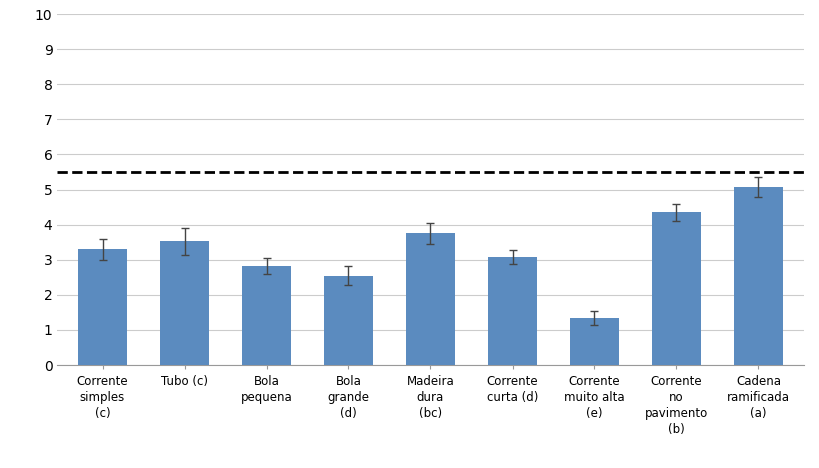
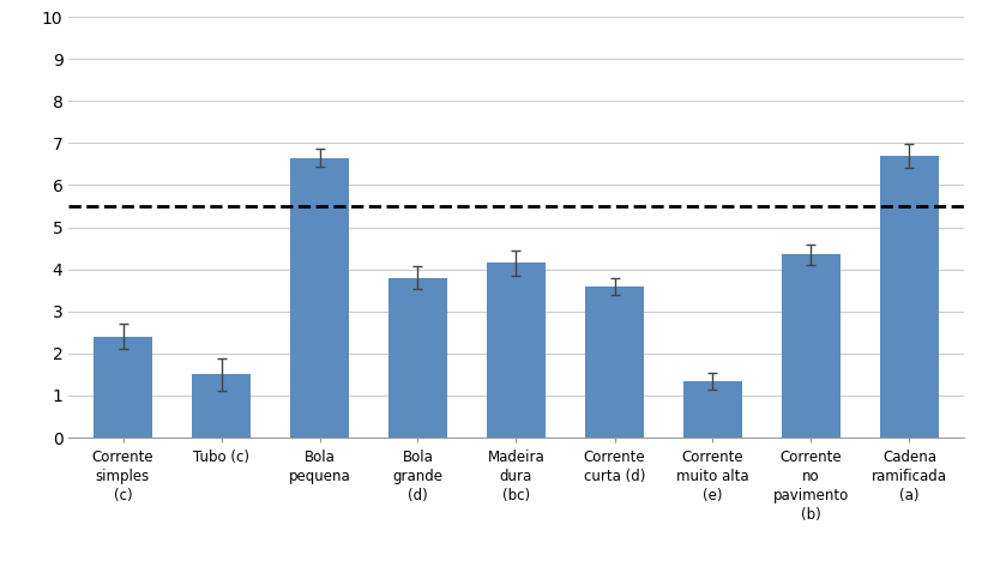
Corrente simples (c): 3.30 -> 2.40
Tubo (c): 3.52 -> 1.50
Bola pequena: 2.82 -> 6.65
Bola grande (d): 2.55 -> 3.80
Madeira dura (bc): 3.75 -> 4.15
Corrente curta (d): 3.07 -> 3.60
Cadena ramificada (a): 5.07 -> 6.70
